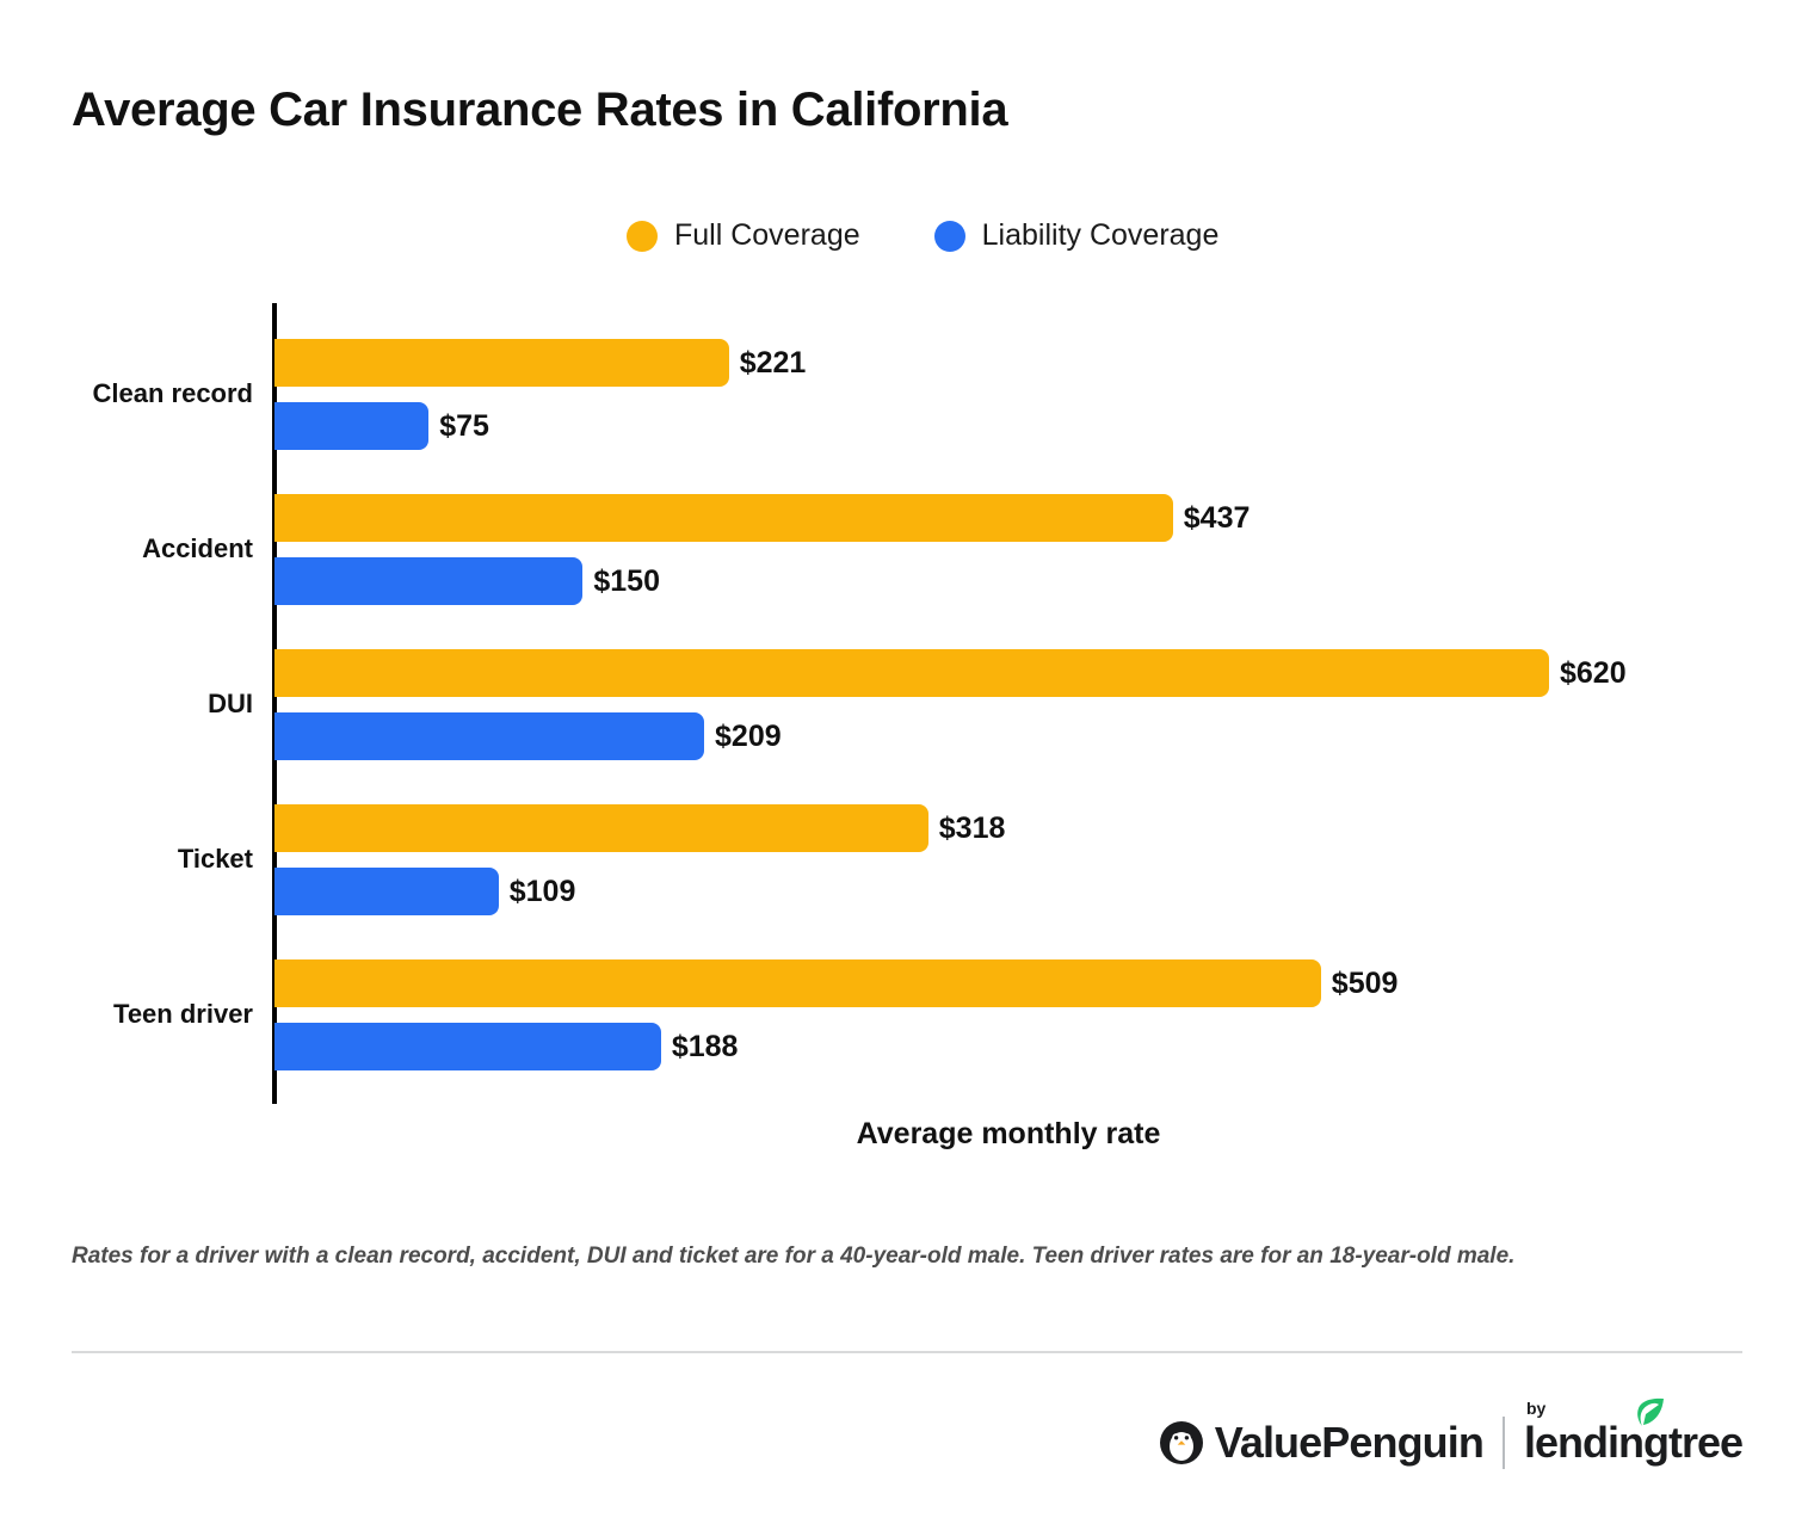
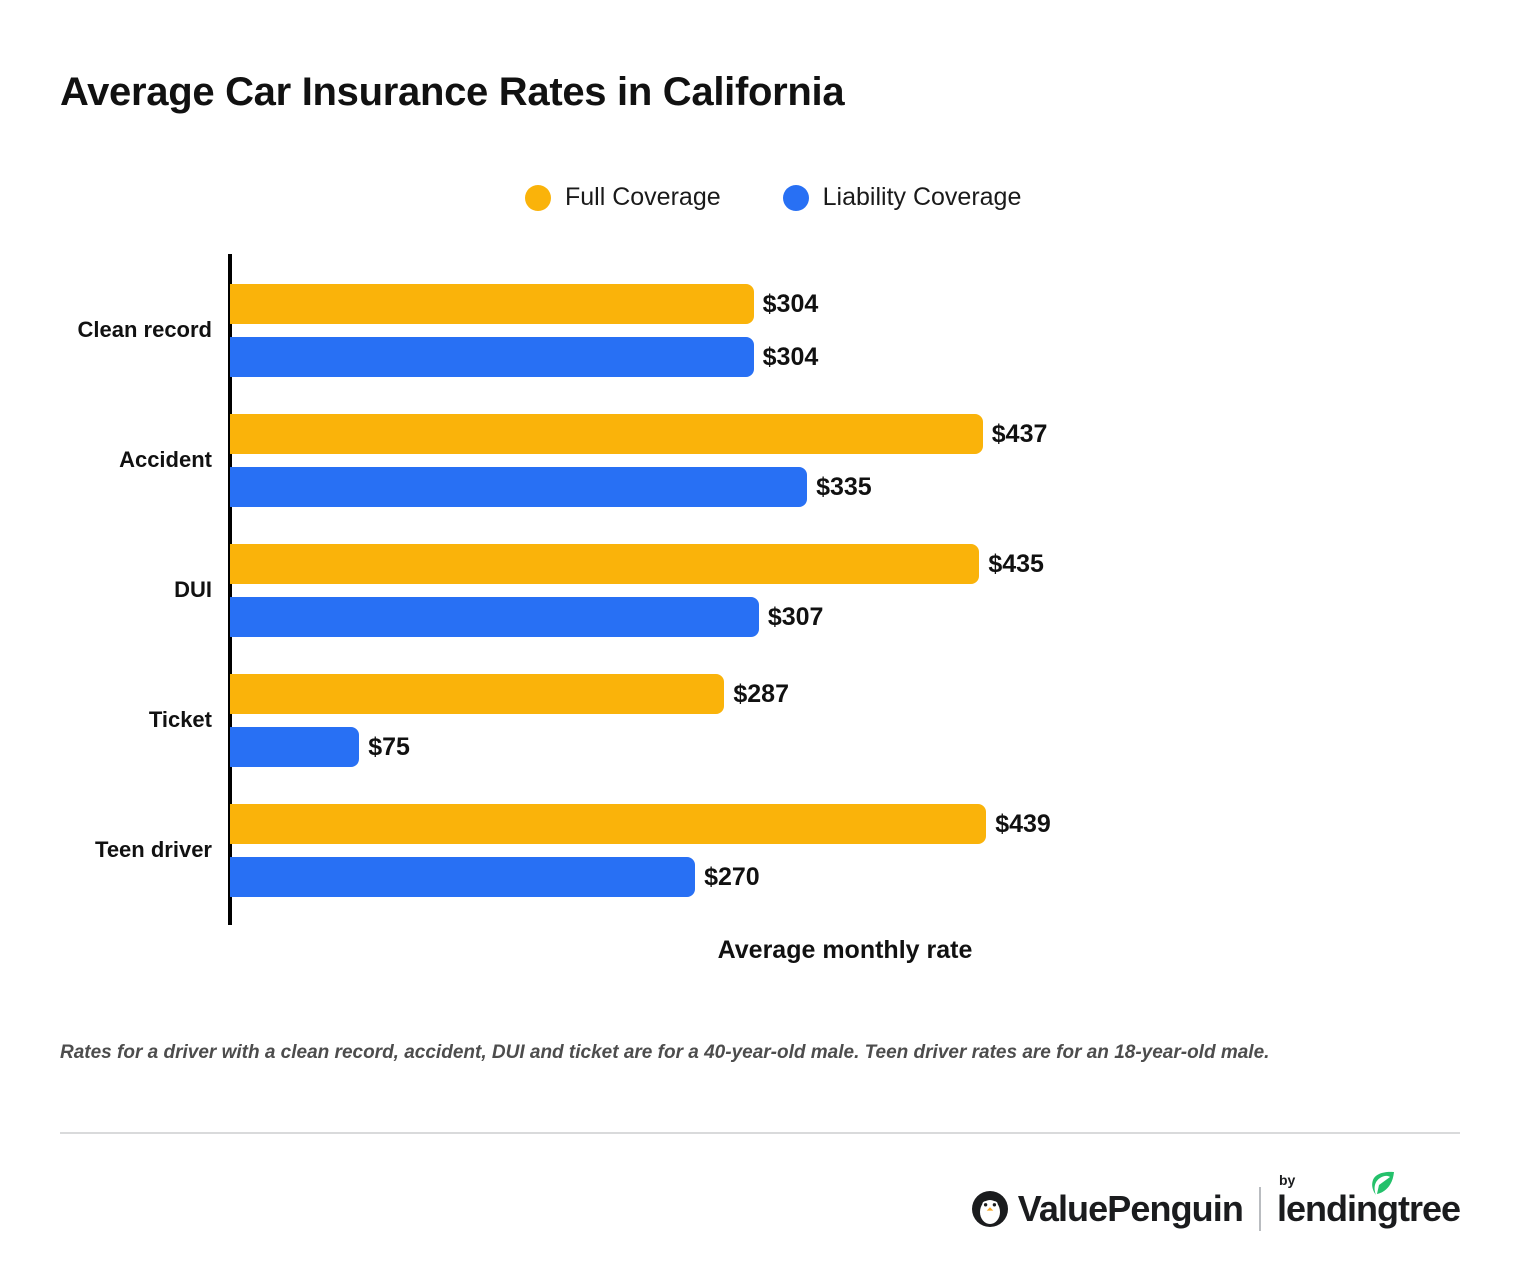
Full Coverage/Clean record: $221 -> $304
Liability Coverage/Clean record: $75 -> $304
Liability Coverage/Accident: $150 -> $335
Full Coverage/DUI: $620 -> $435
Liability Coverage/DUI: $209 -> $307
Full Coverage/Ticket: $318 -> $287
Liability Coverage/Ticket: $109 -> $75
Full Coverage/Teen driver: $509 -> $439
Liability Coverage/Teen driver: $188 -> $270
